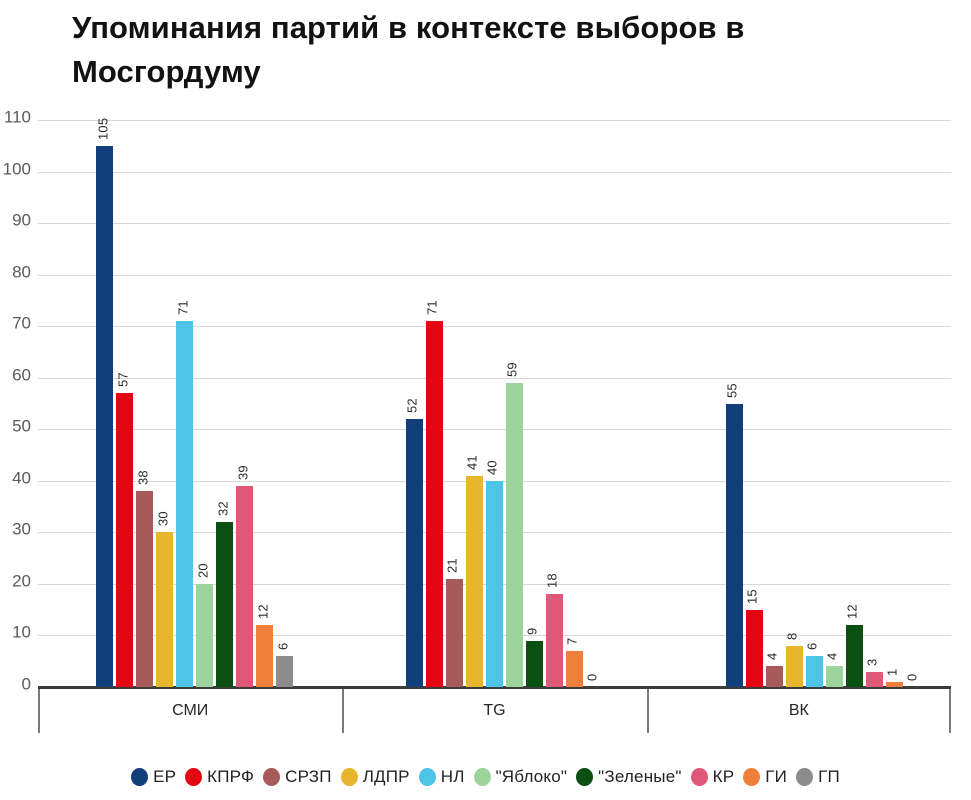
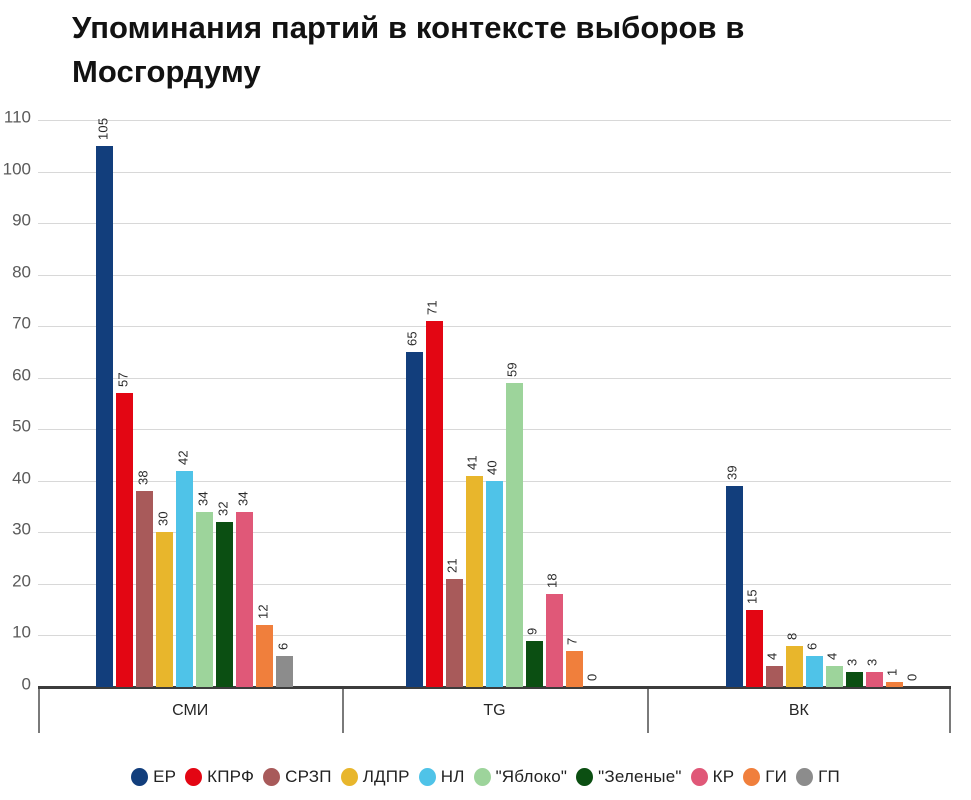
НЛ/СМИ: 71 -> 42
"Яблоко"/СМИ: 20 -> 34
КР/СМИ: 39 -> 34
ЕР/TG: 52 -> 65
ЕР/ВК: 55 -> 39
"Зеленые"/ВК: 12 -> 3
